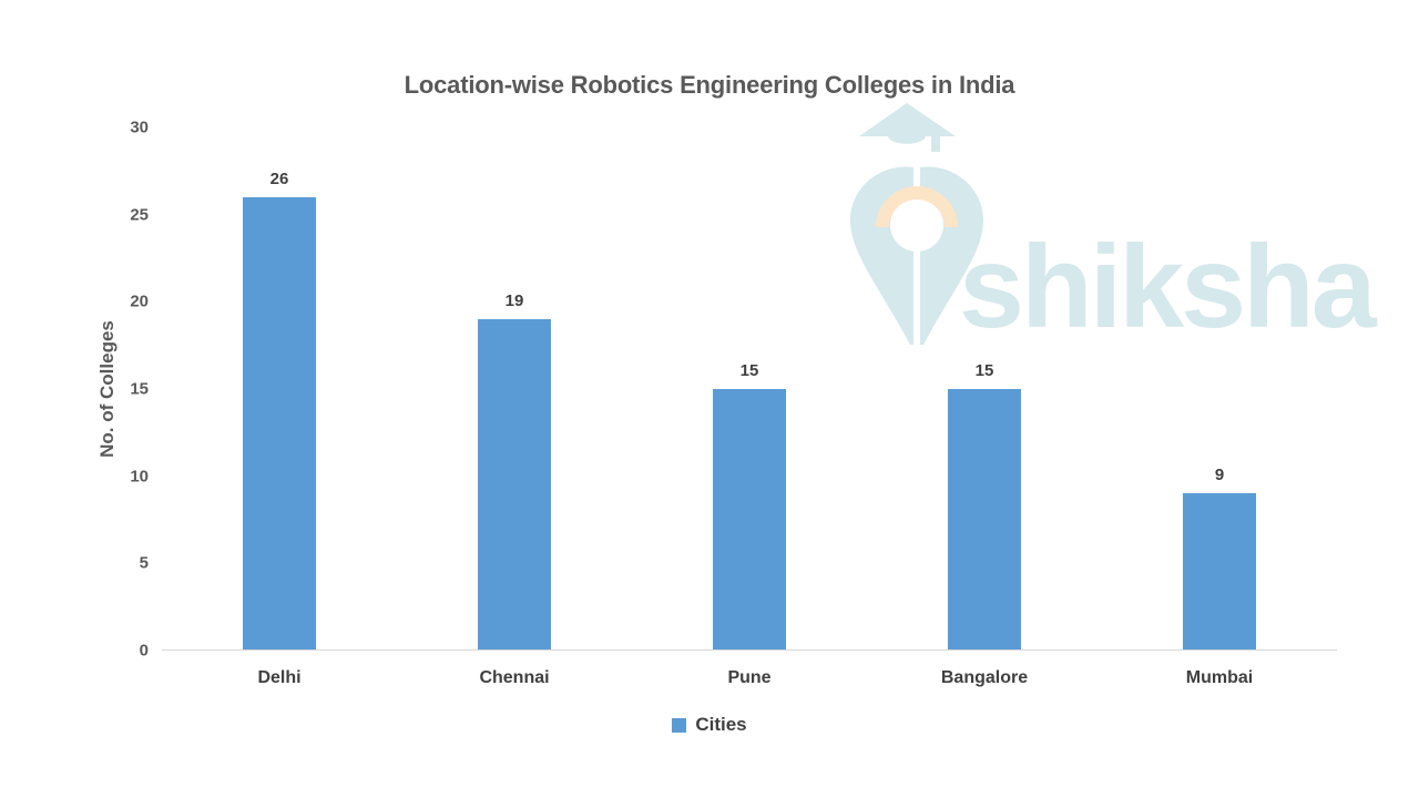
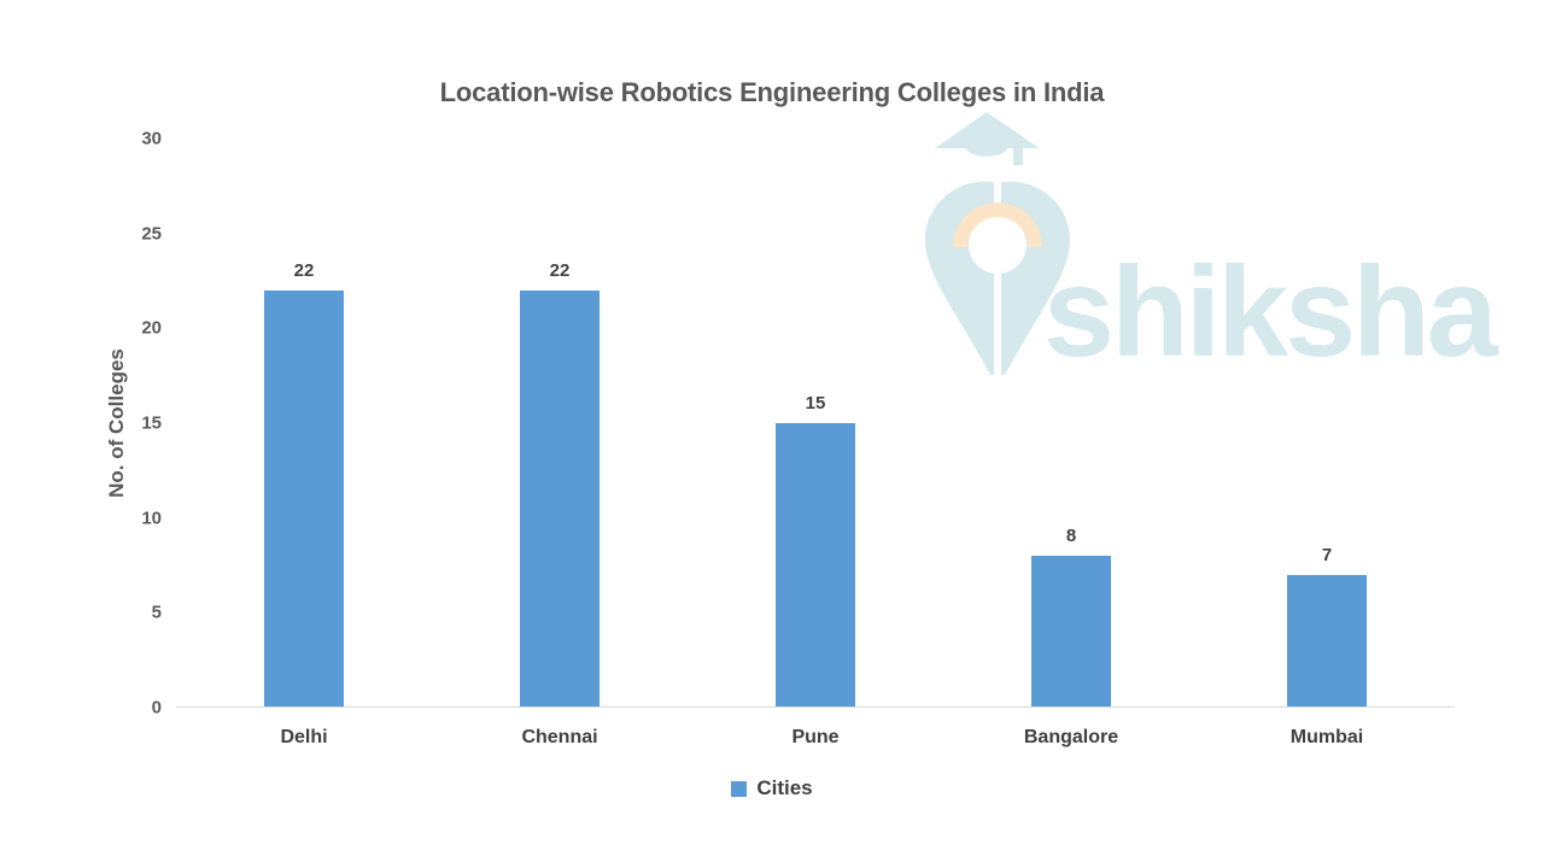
Delhi: 26 -> 22
Chennai: 19 -> 22
Bangalore: 15 -> 8
Mumbai: 9 -> 7
